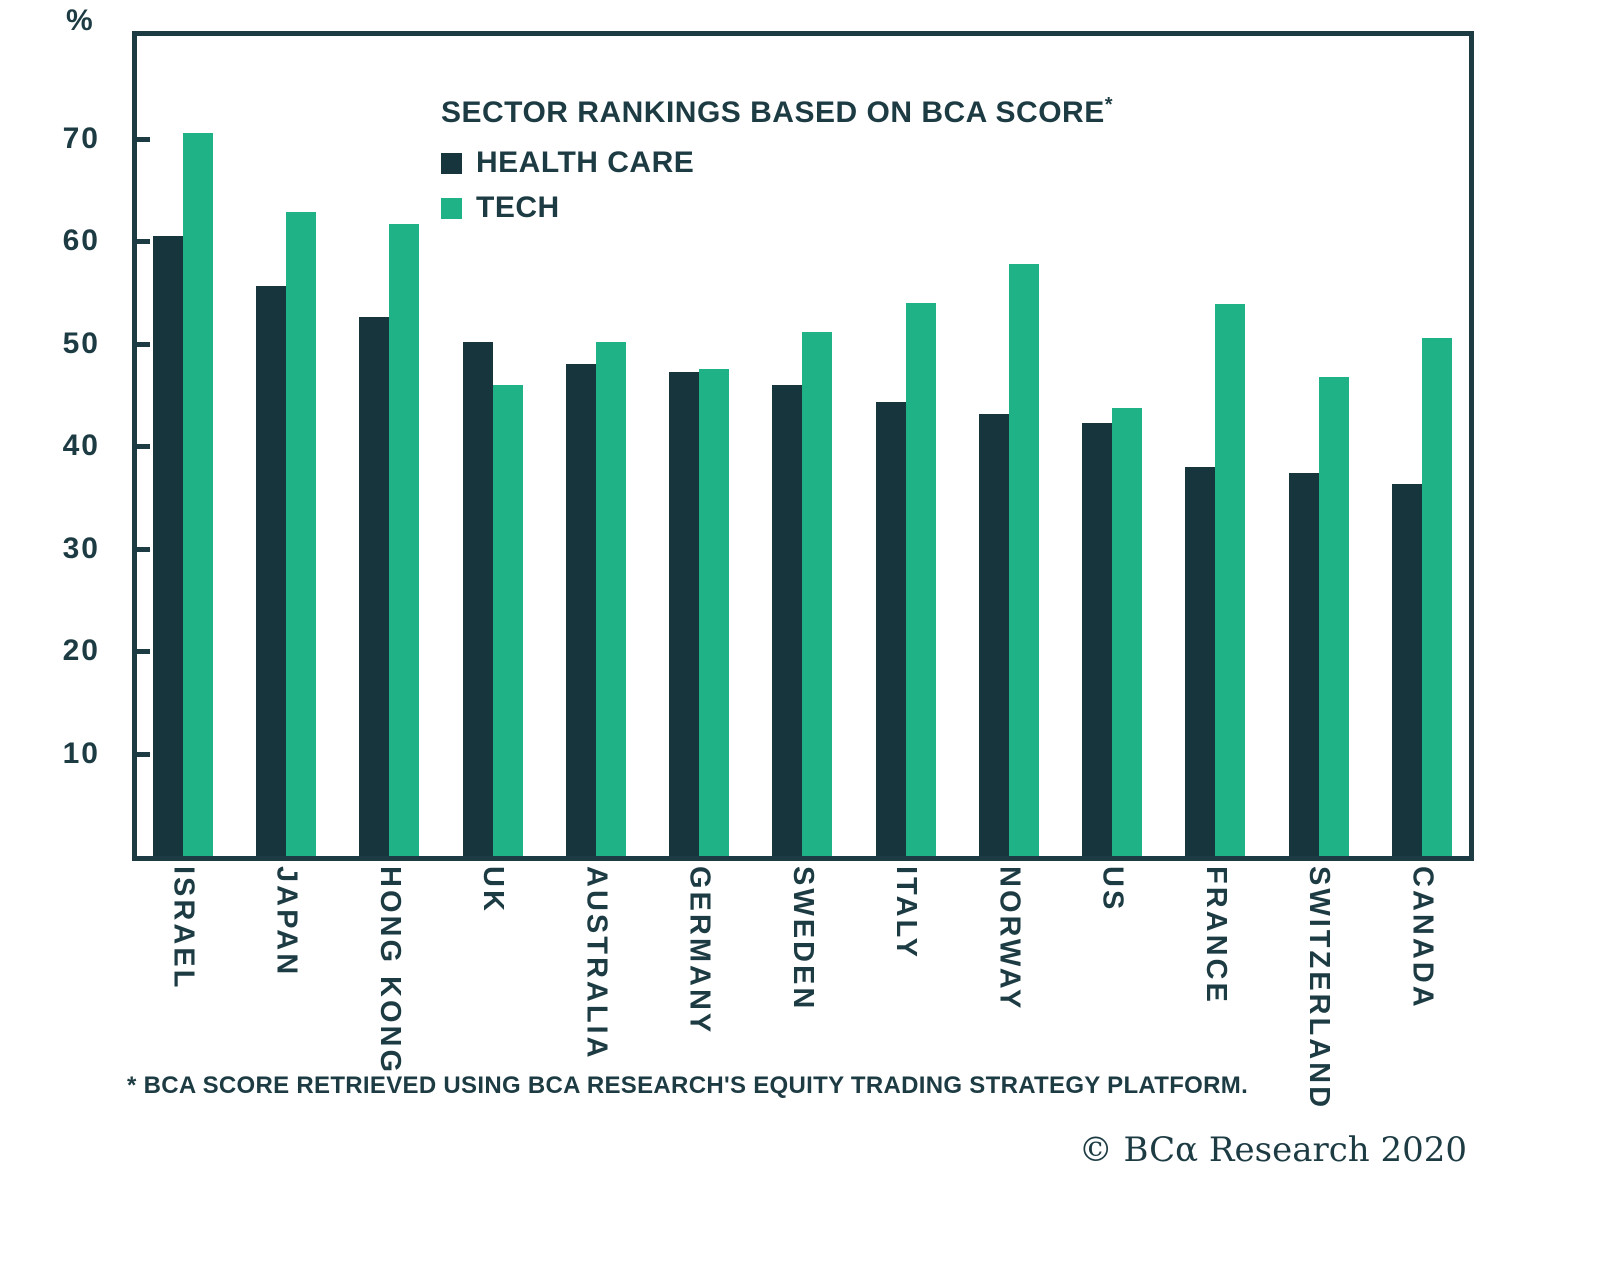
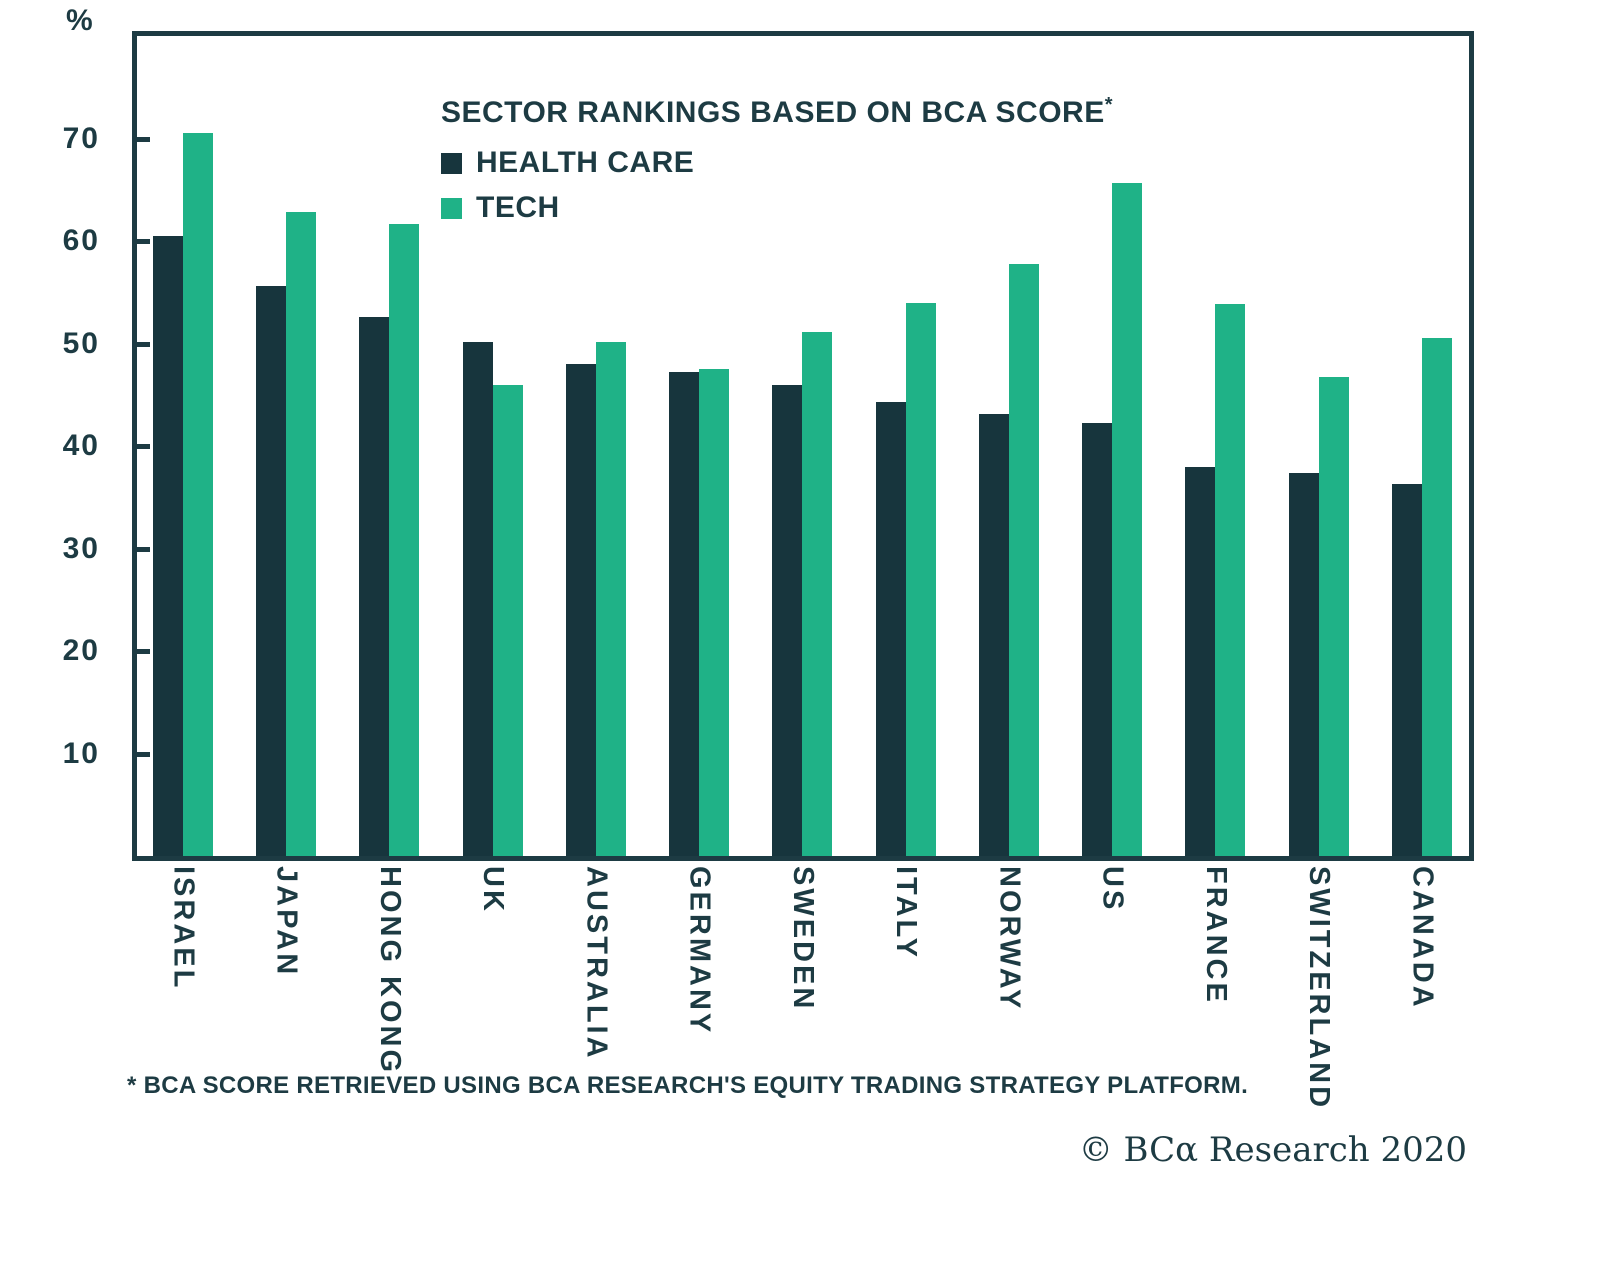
TECH/US: 43.7 -> 65.7
